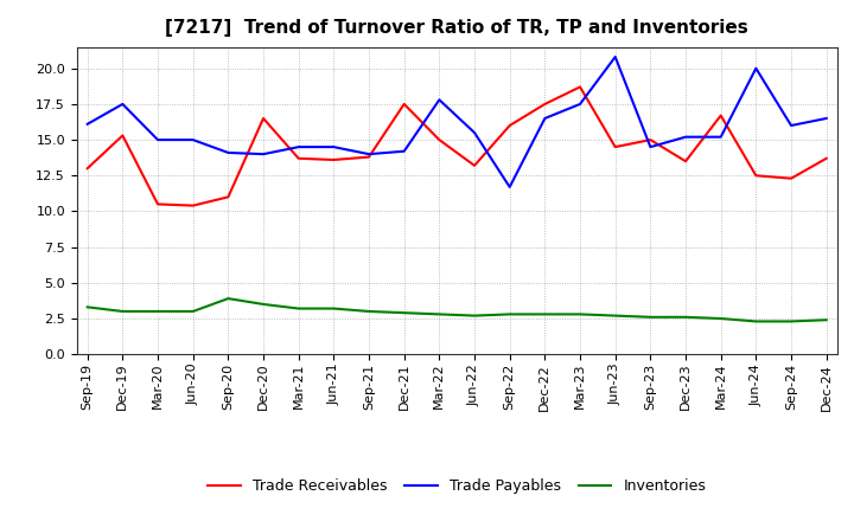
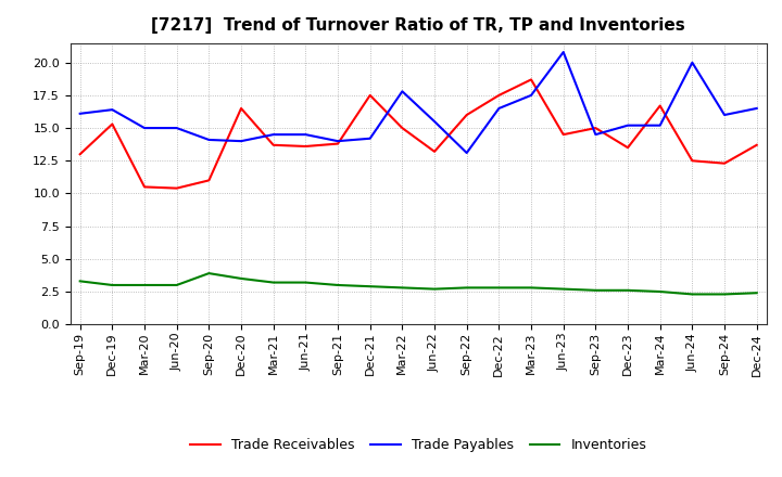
Trade Payables/Dec-19: 17.5 -> 16.4
Trade Payables/Sep-22: 11.7 -> 13.1
